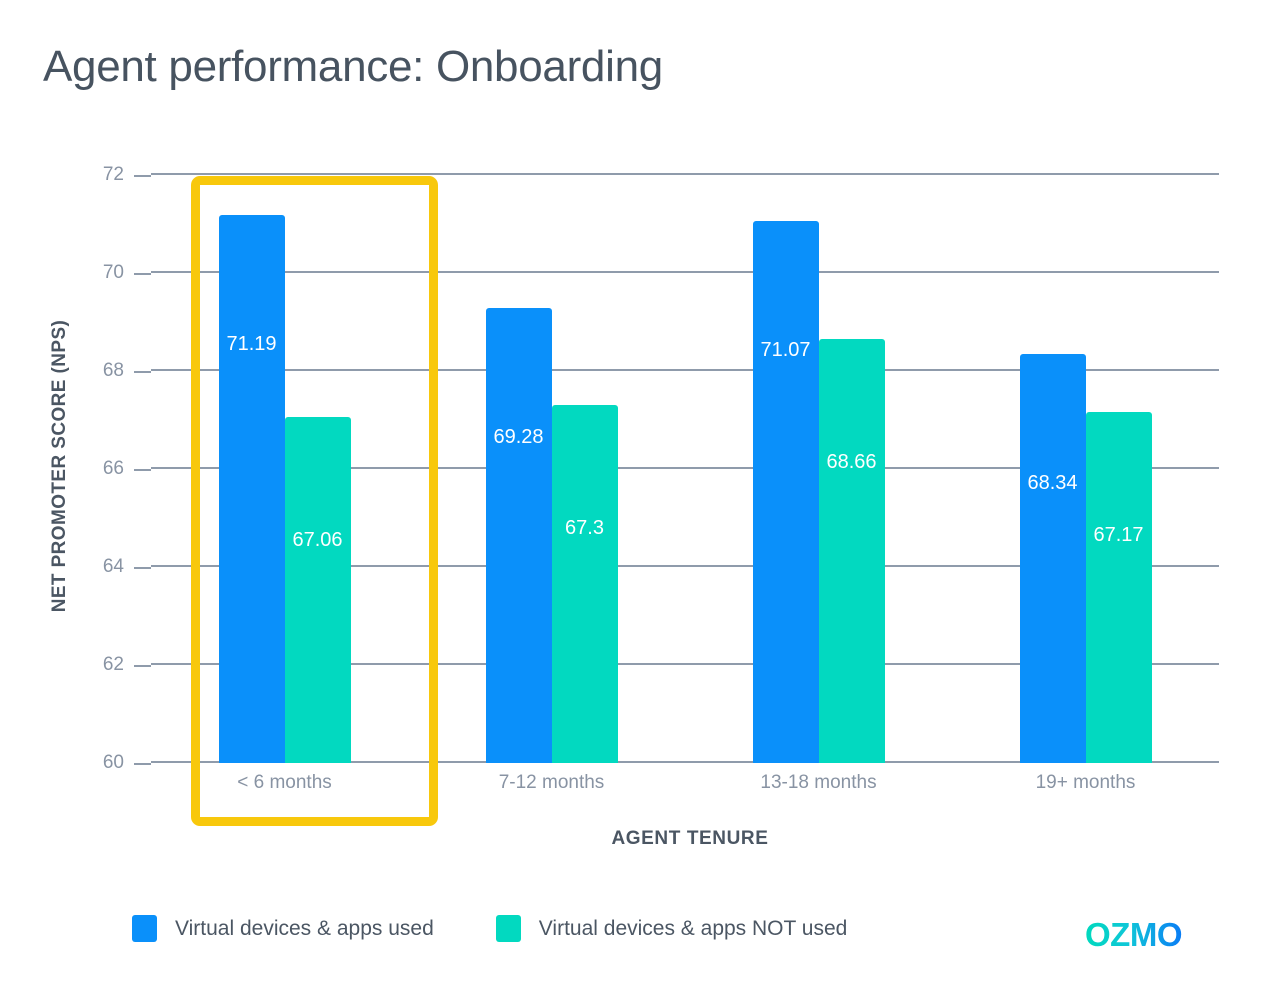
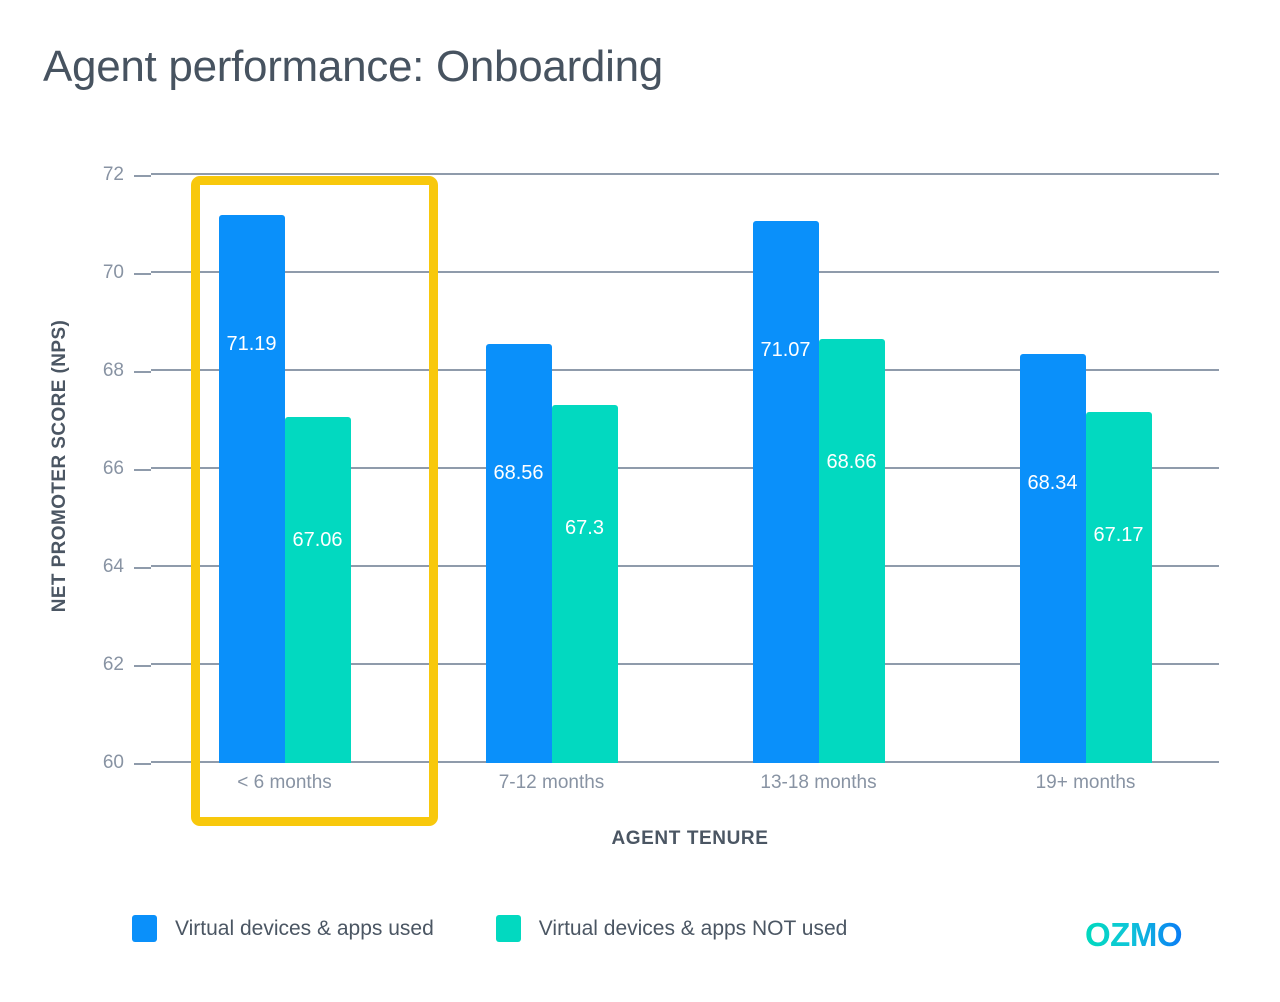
Virtual devices & apps used/7-12 months: 69.28 -> 68.56
